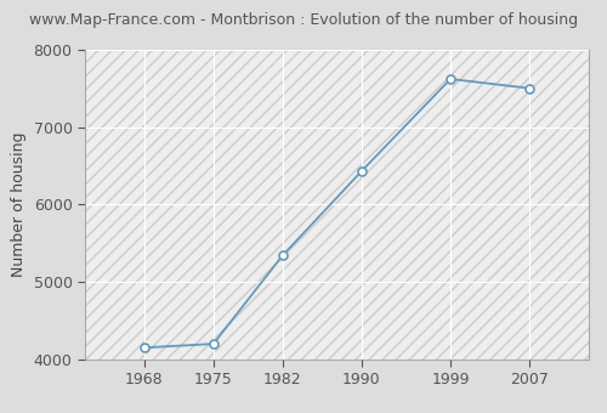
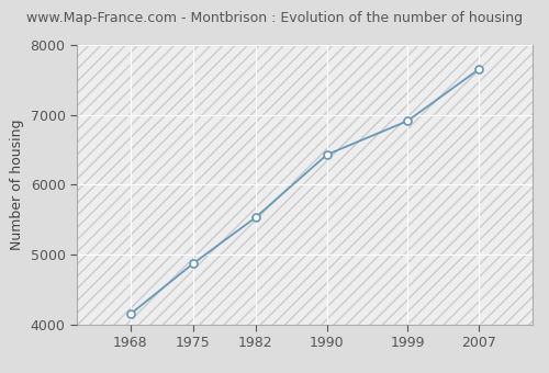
1975: 4200 -> 4870
1982: 5340 -> 5530
1999: 7620 -> 6910
2007: 7500 -> 7650
